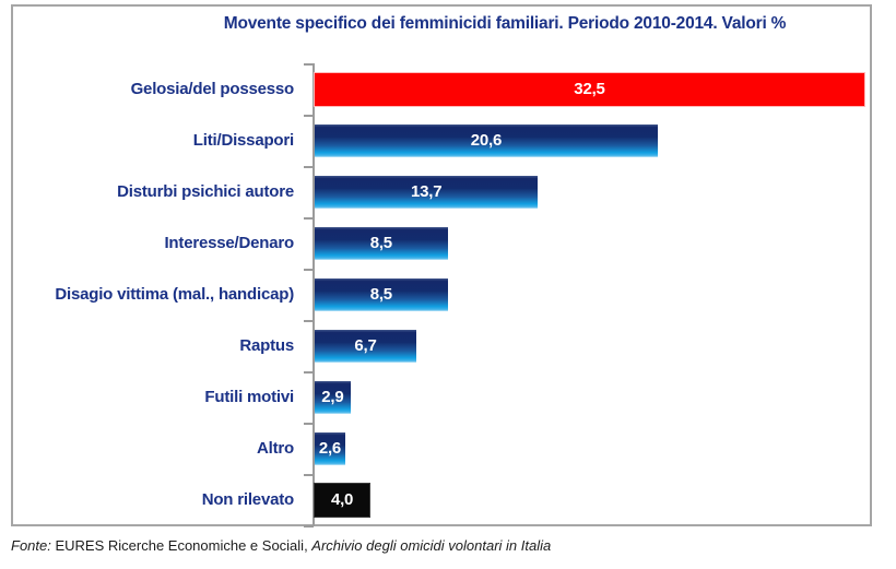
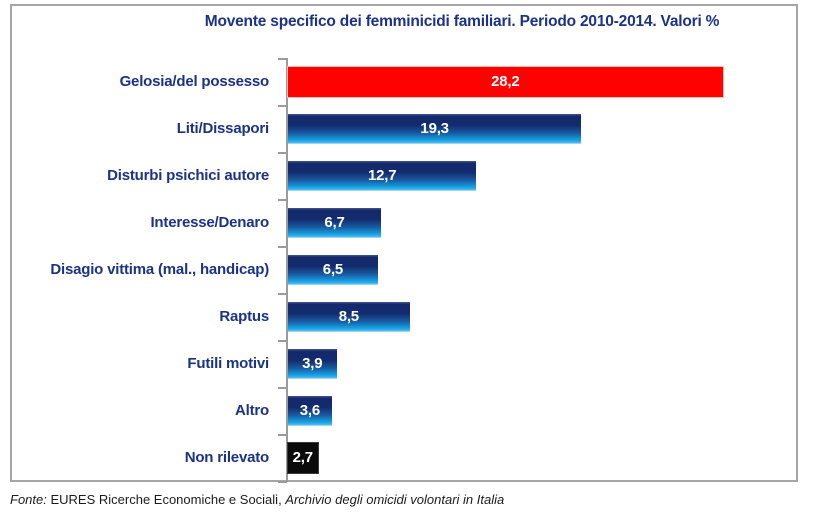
Gelosia/del possesso: 32,5 -> 28,2
Liti/Dissapori: 20,6 -> 19,3
Disturbi psichici autore: 13,7 -> 12,7
Interesse/Denaro: 8,5 -> 6,7
Disagio vittima (mal., handicap): 8,5 -> 6,5
Raptus: 6,7 -> 8,5
Futili motivi: 2,9 -> 3,9
Altro: 2,6 -> 3,6
Non rilevato: 4,0 -> 2,7
